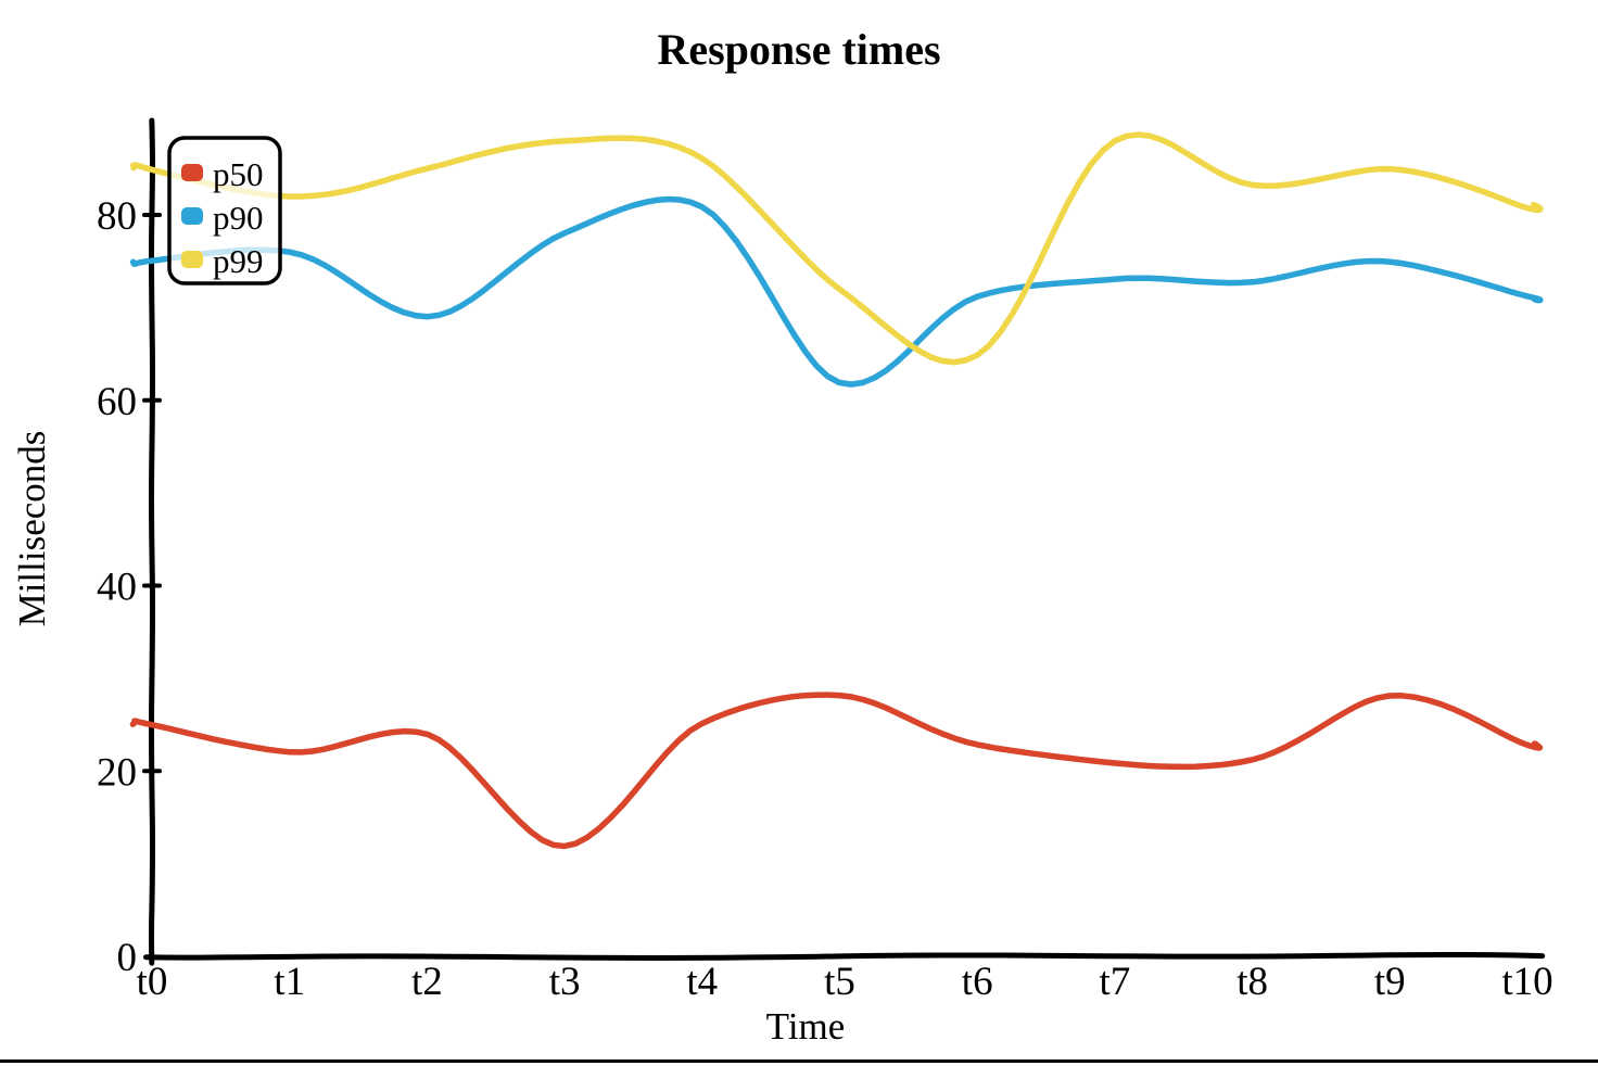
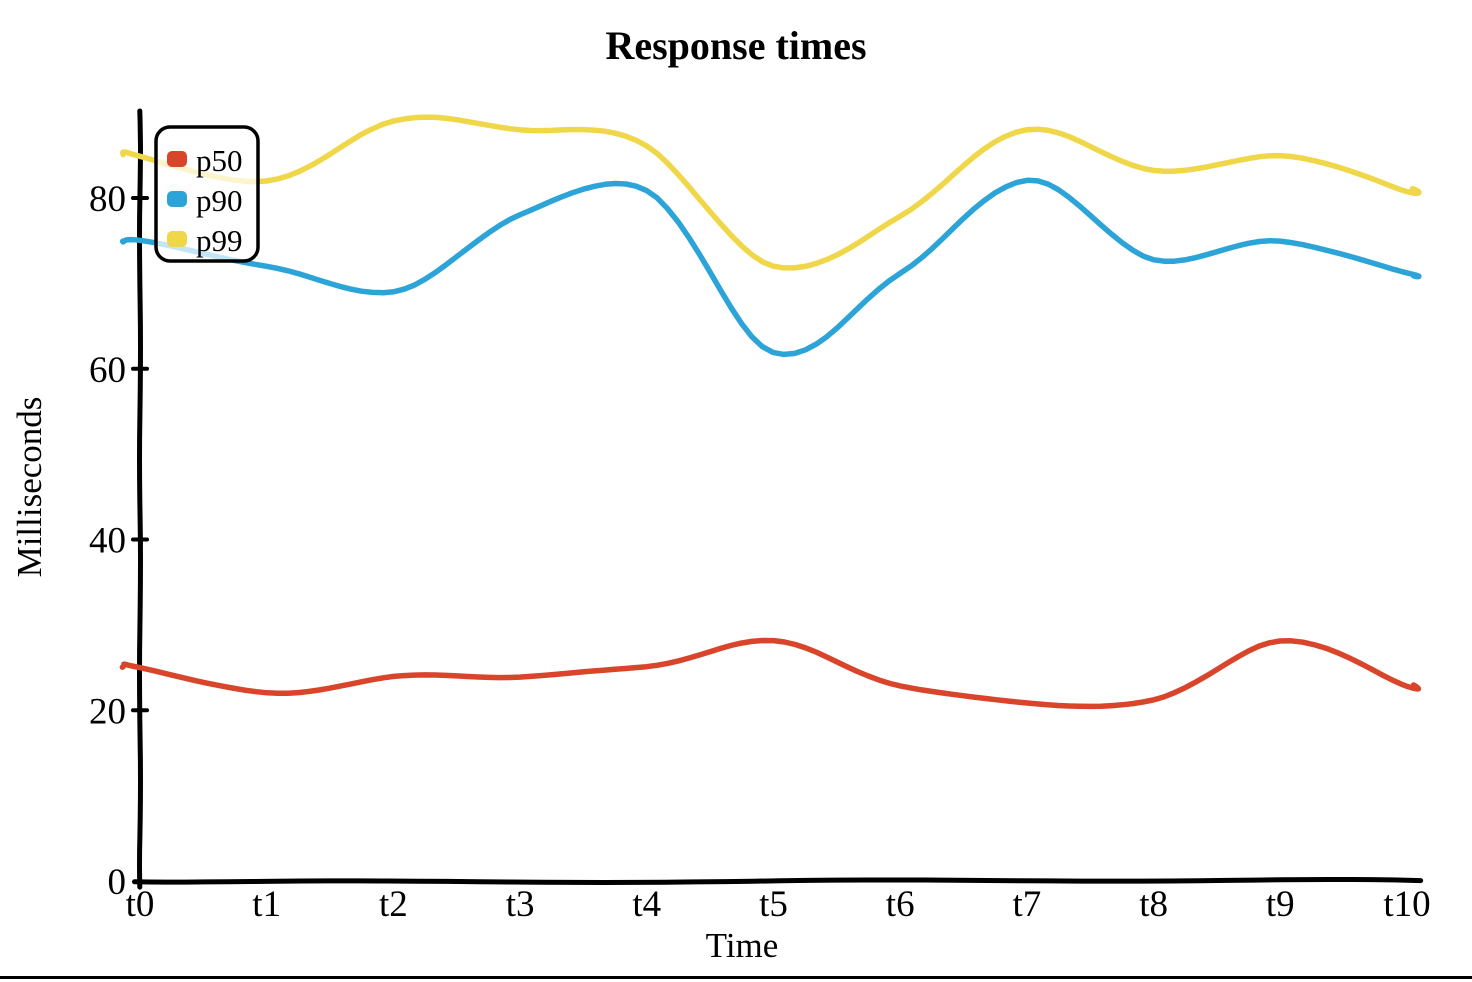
p90/t1: 76 -> 72
p99/t2: 85 -> 89
p50/t3: 12 -> 24
p99/t6: 65 -> 78
p90/t7: 73 -> 82
